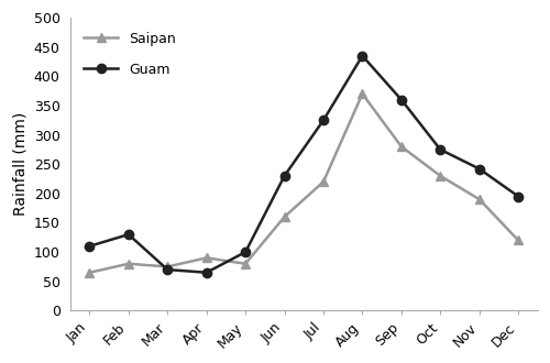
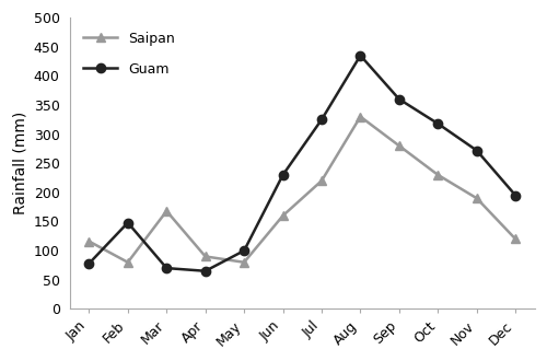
Saipan/Jan: 65 -> 116
Guam/Jan: 110 -> 78
Guam/Feb: 130 -> 148
Saipan/Mar: 75 -> 168
Saipan/Aug: 370 -> 330
Guam/Oct: 275 -> 318
Guam/Nov: 242 -> 272
